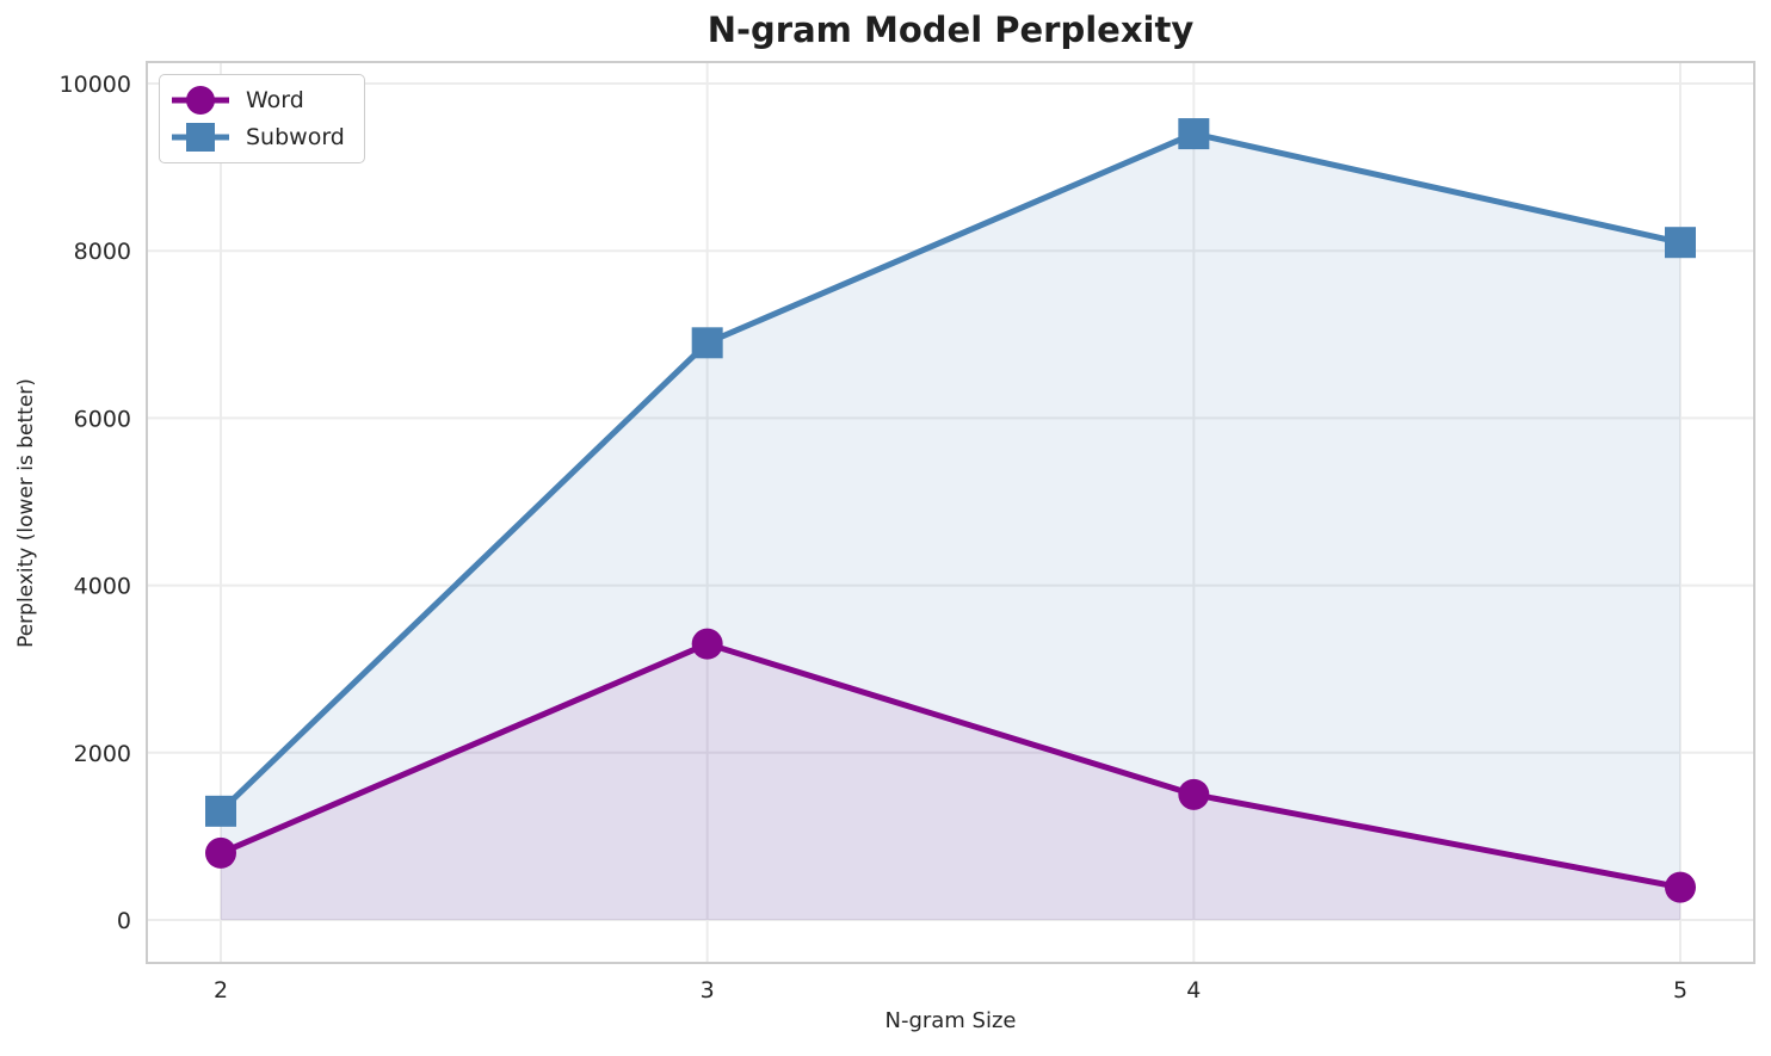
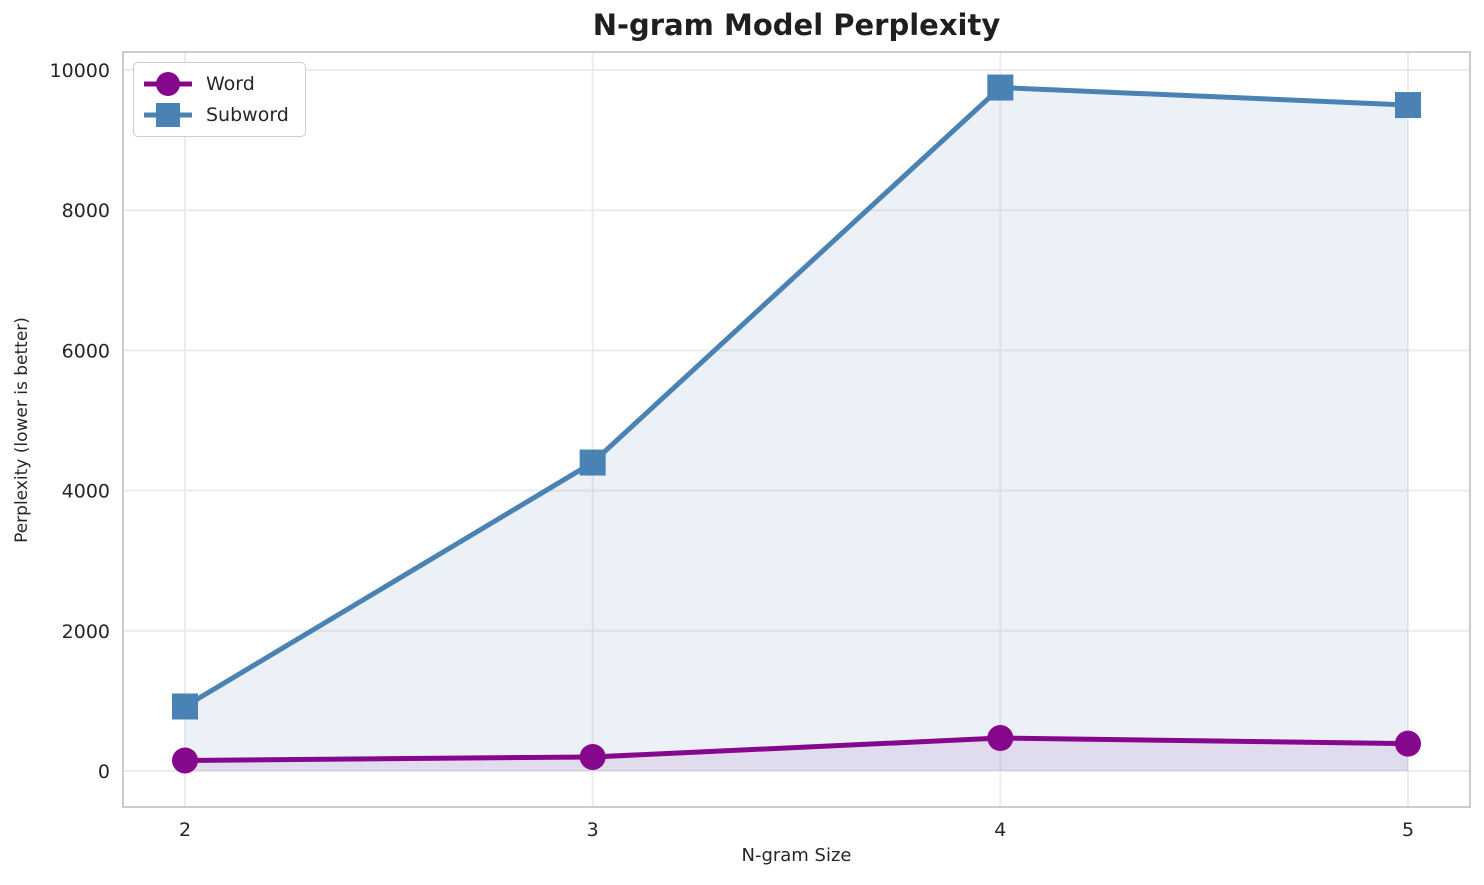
Word/2: 800 -> 200
Subword/2: 1300 -> 900
Word/3: 3300 -> 200
Subword/3: 6900 -> 4400
Word/4: 1500 -> 500
Subword/4: 9400 -> 9800
Subword/5: 8100 -> 9500
